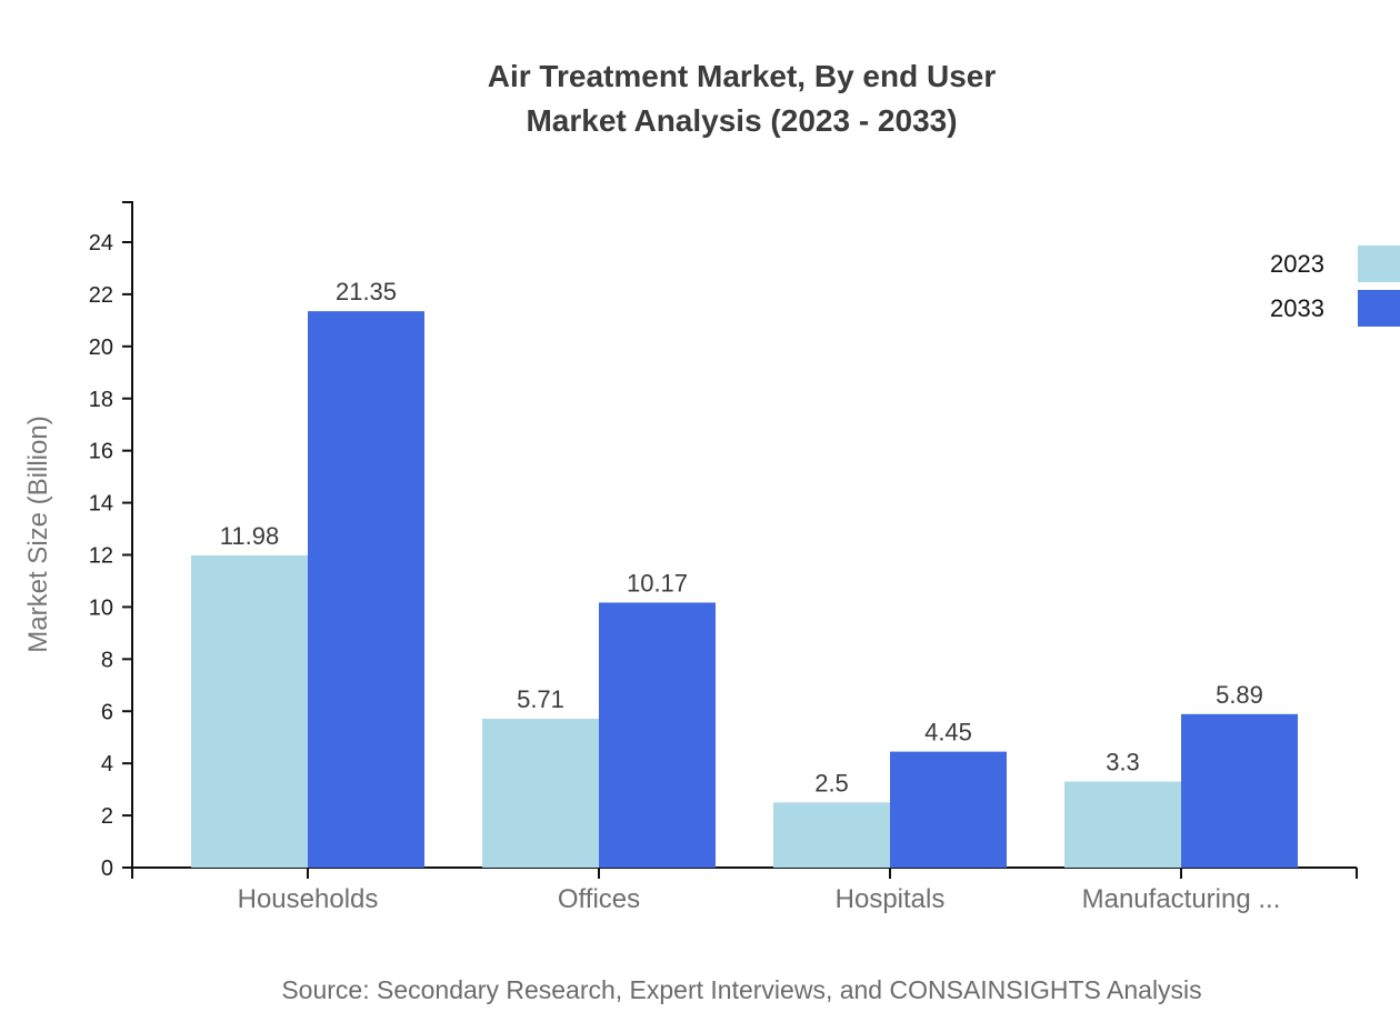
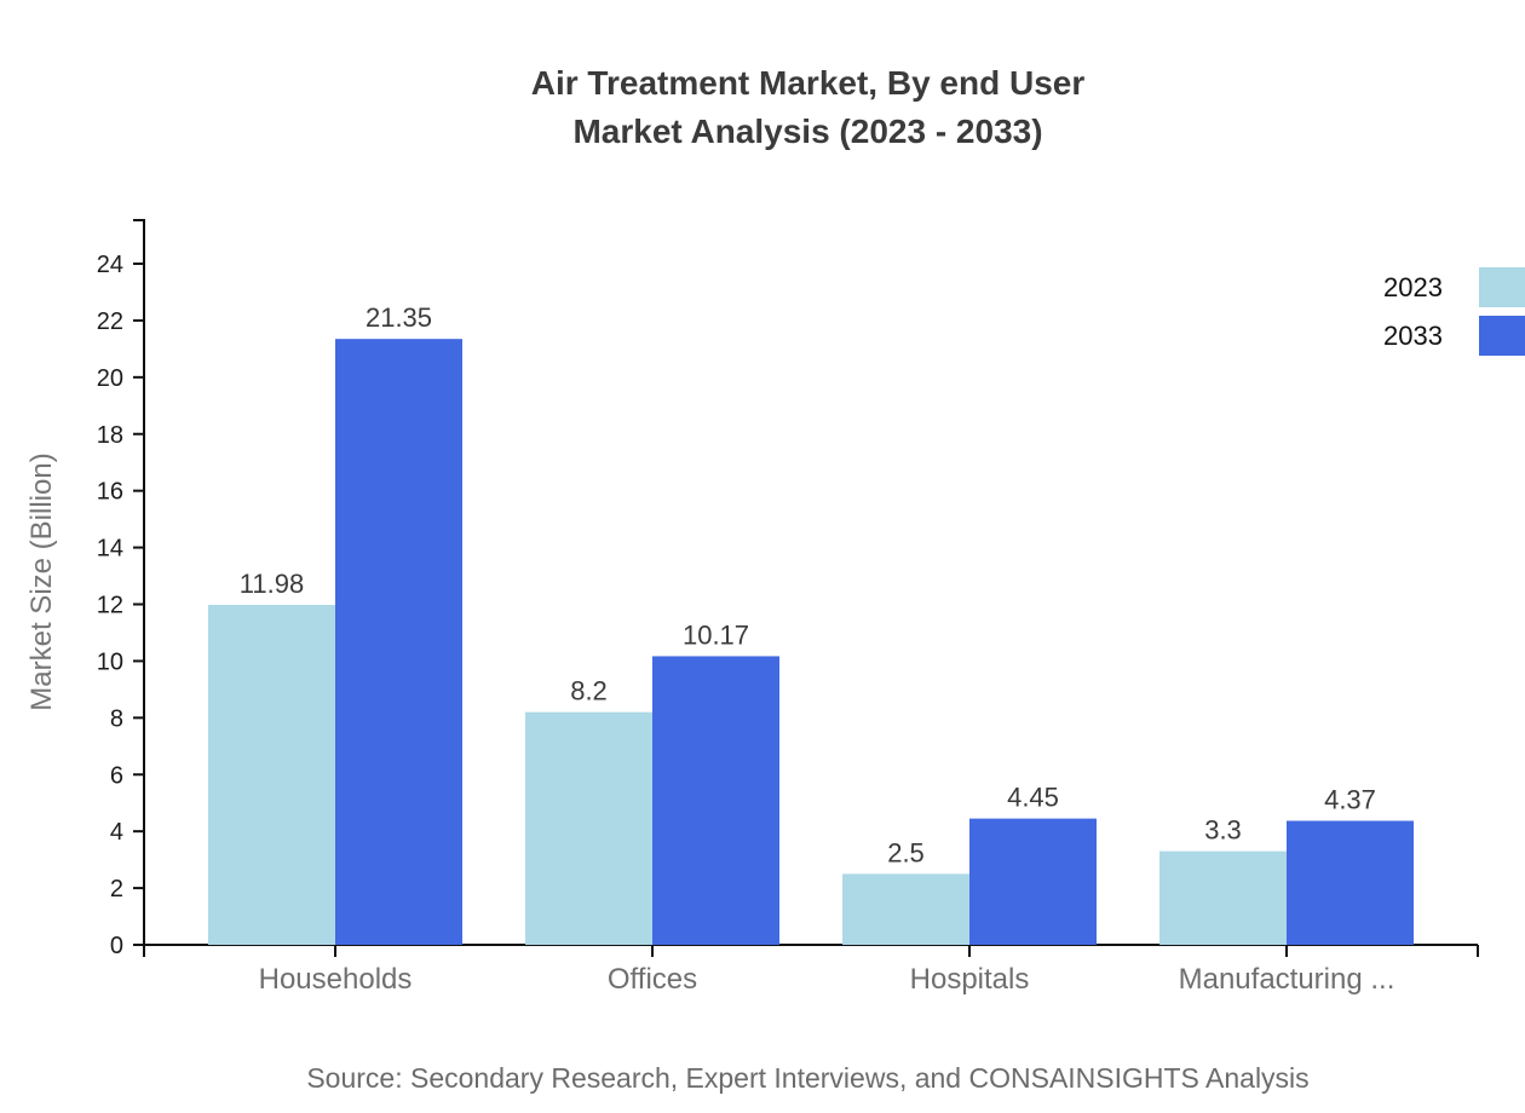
2023/Offices: 5.71 -> 8.2
2033/Manufacturing ...: 5.89 -> 4.37
